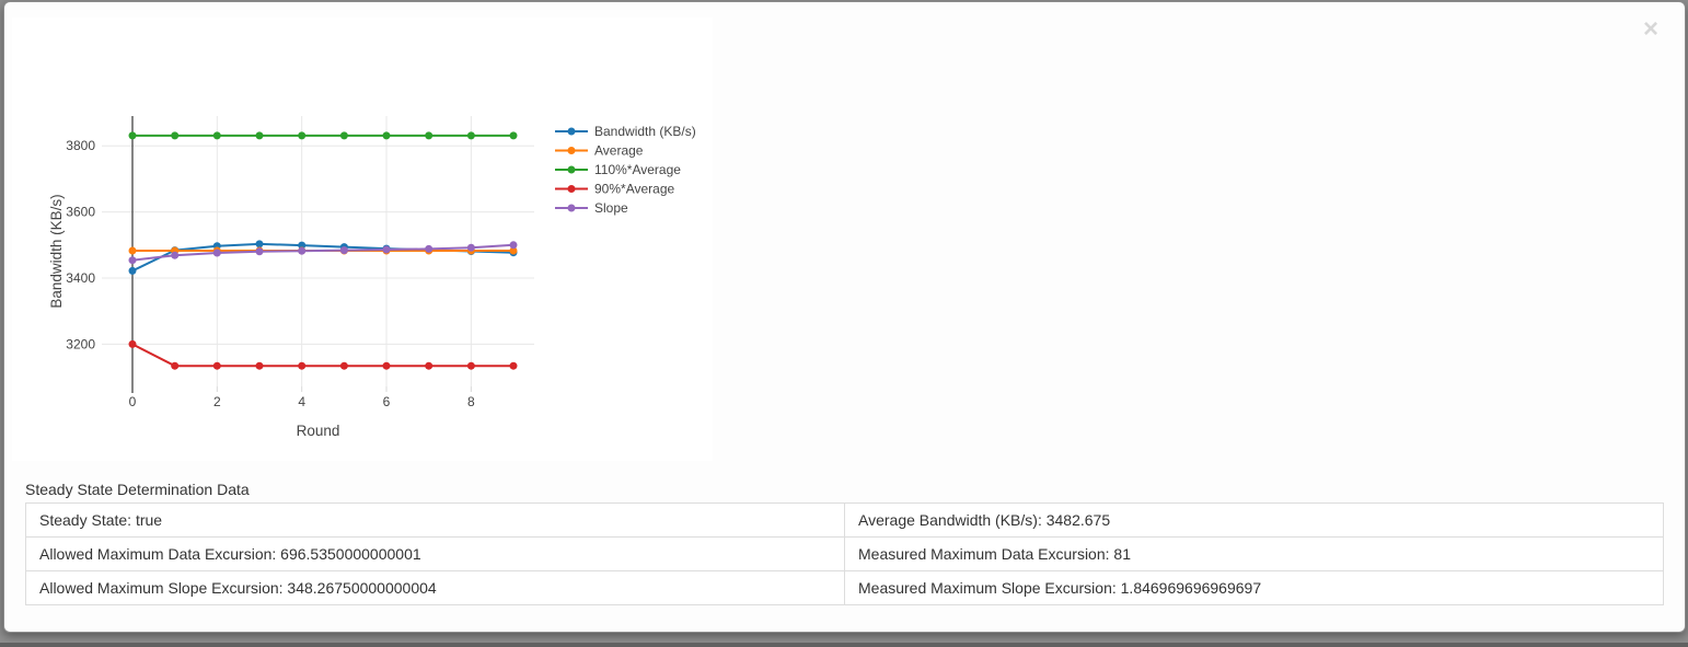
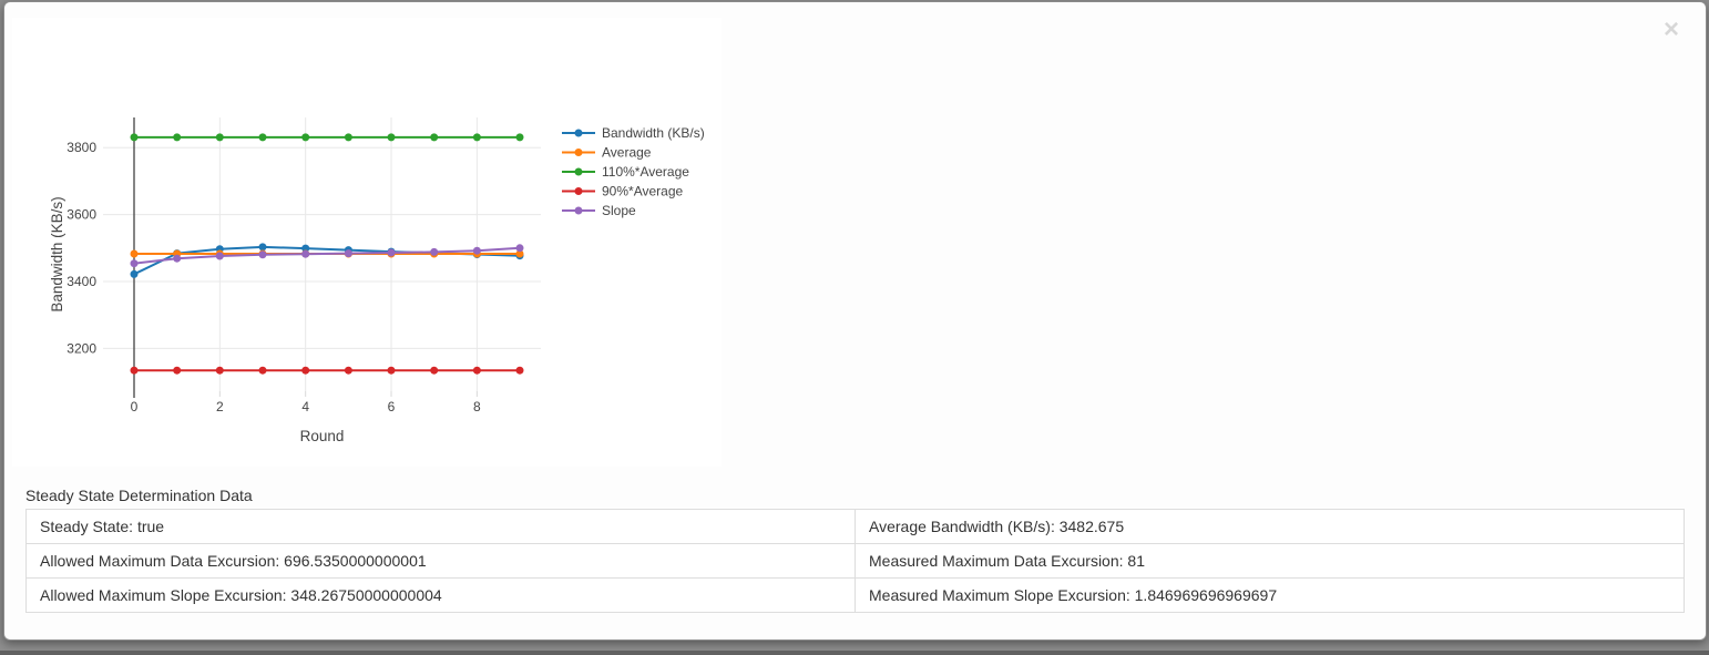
90%*Average/0: 3200 -> 3130
